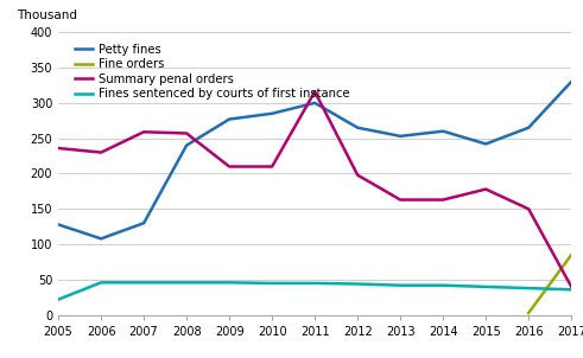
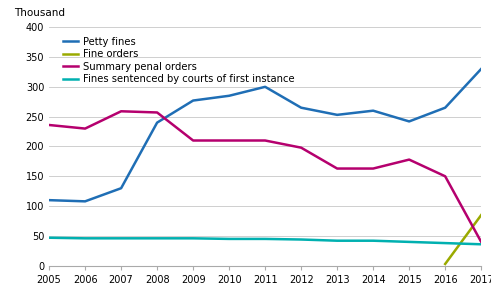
Petty fines/2005: 128 -> 110
Fines sentenced by courts of first instance/2005: 22 -> 47
Summary penal orders/2011: 316 -> 210
